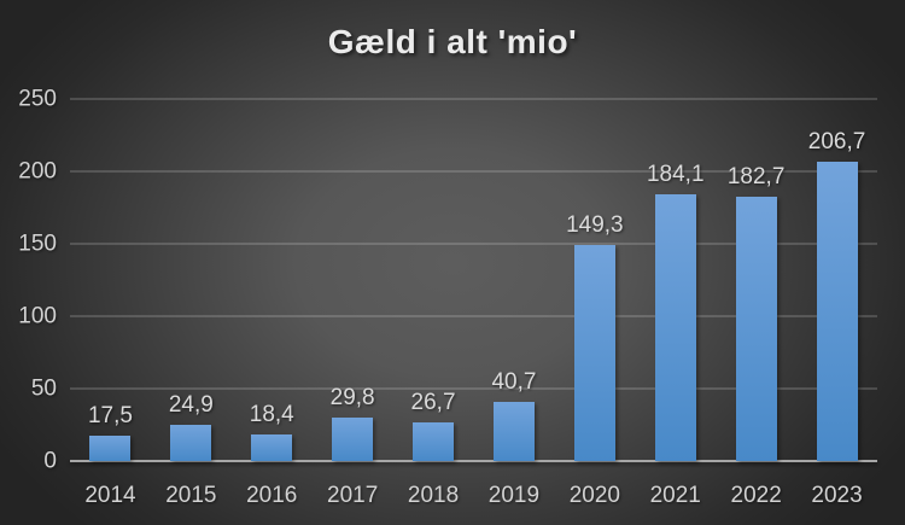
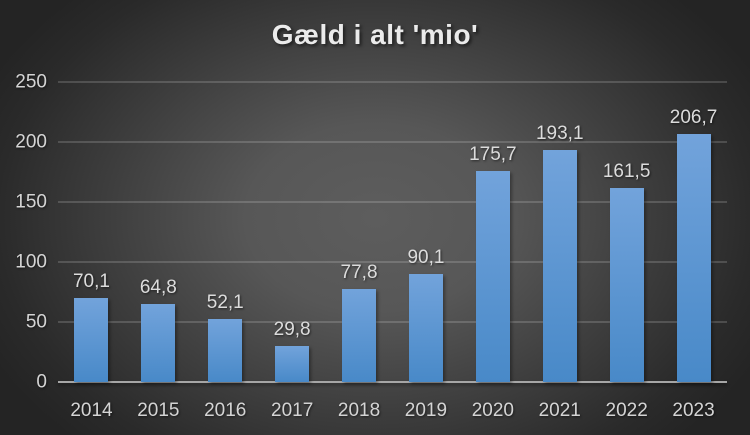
2014: 17,5 -> 70,1
2015: 24,9 -> 64,8
2016: 18,4 -> 52,1
2018: 26,7 -> 77,8
2019: 40,7 -> 90,1
2020: 149,3 -> 175,7
2021: 184,1 -> 193,1
2022: 182,7 -> 161,5
